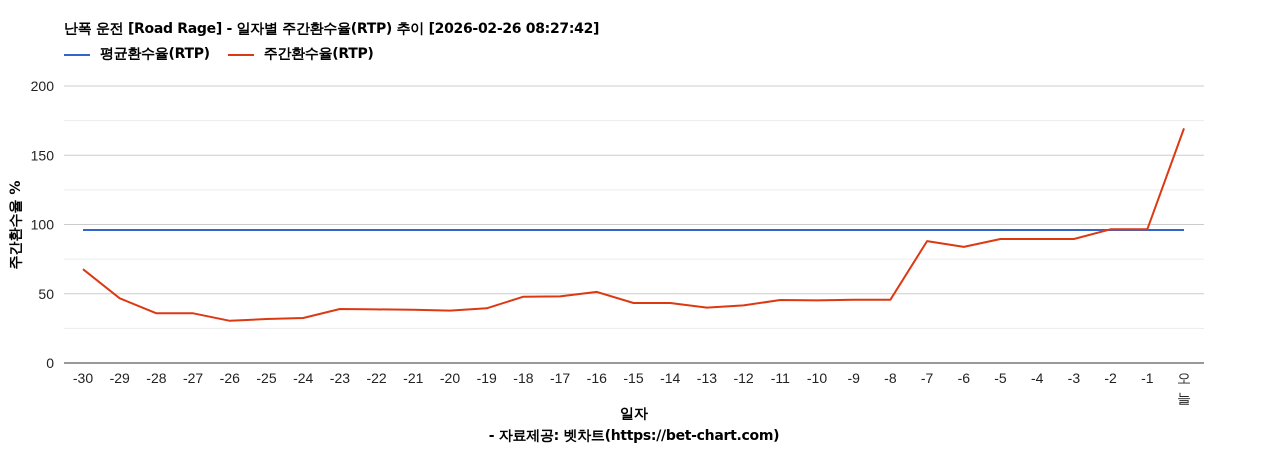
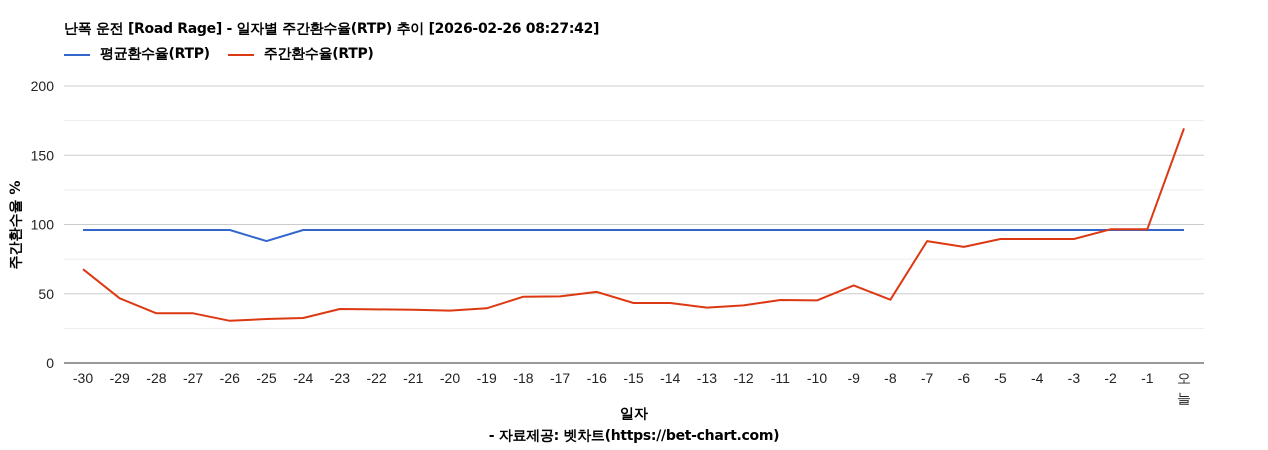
평균환수율(RTP)/-25: 96 -> 88
주간환수율(RTP)/-9: 46 -> 56
